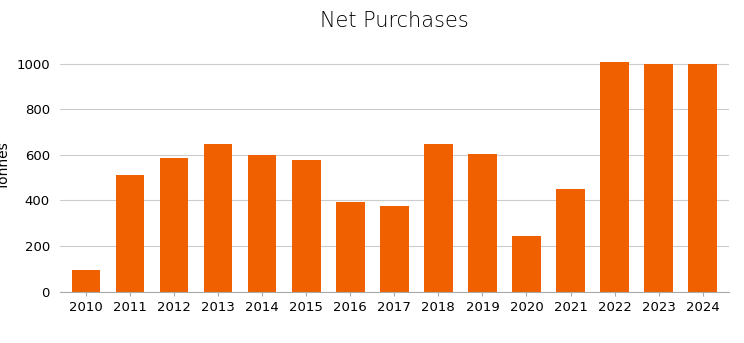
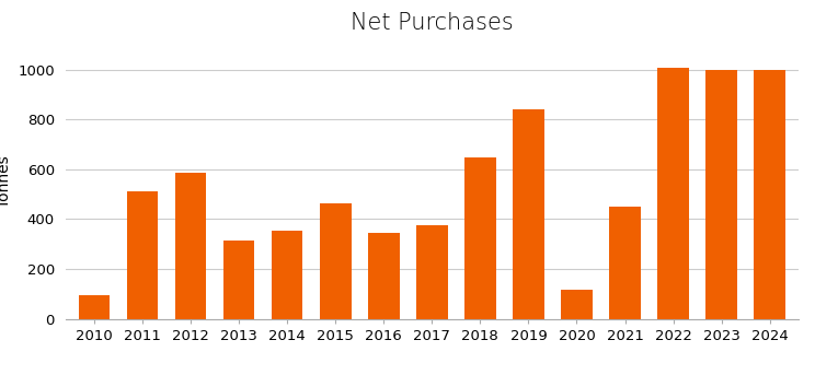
2013: 650 -> 315
2014: 600 -> 355
2015: 580 -> 465
2016: 395 -> 345
2019: 605 -> 840
2020: 245 -> 115
